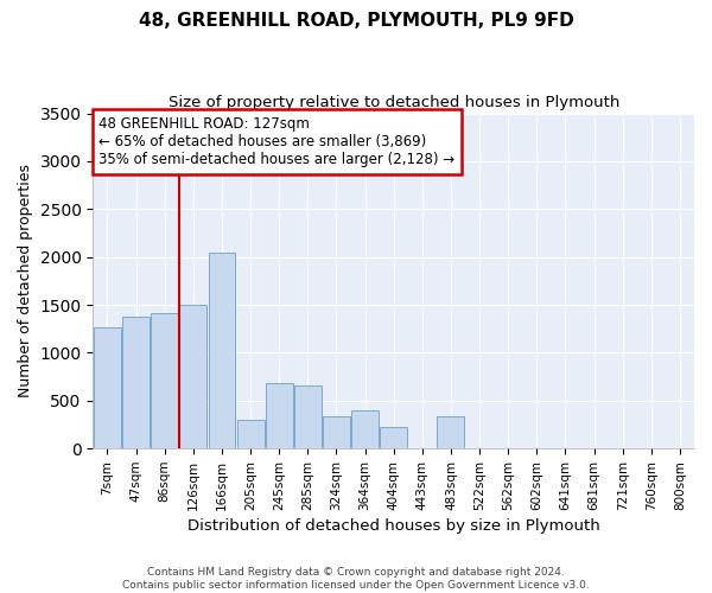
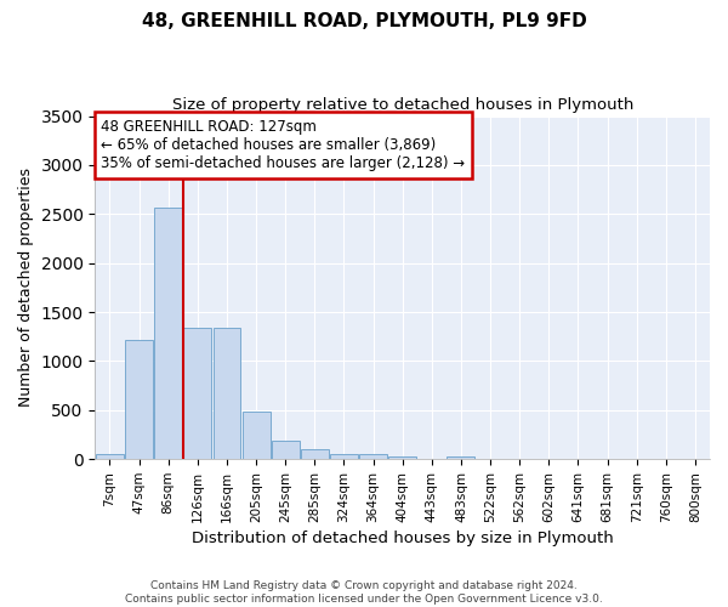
7sqm: 1260 -> 50
47sqm: 1380 -> 1220
86sqm: 1420 -> 2560
126sqm: 1500 -> 1340
166sqm: 2040 -> 1340
205sqm: 300 -> 490
245sqm: 680 -> 180
285sqm: 660 -> 100
324sqm: 340 -> 50
364sqm: 400 -> 50
404sqm: 220 -> 30
483sqm: 340 -> 30
